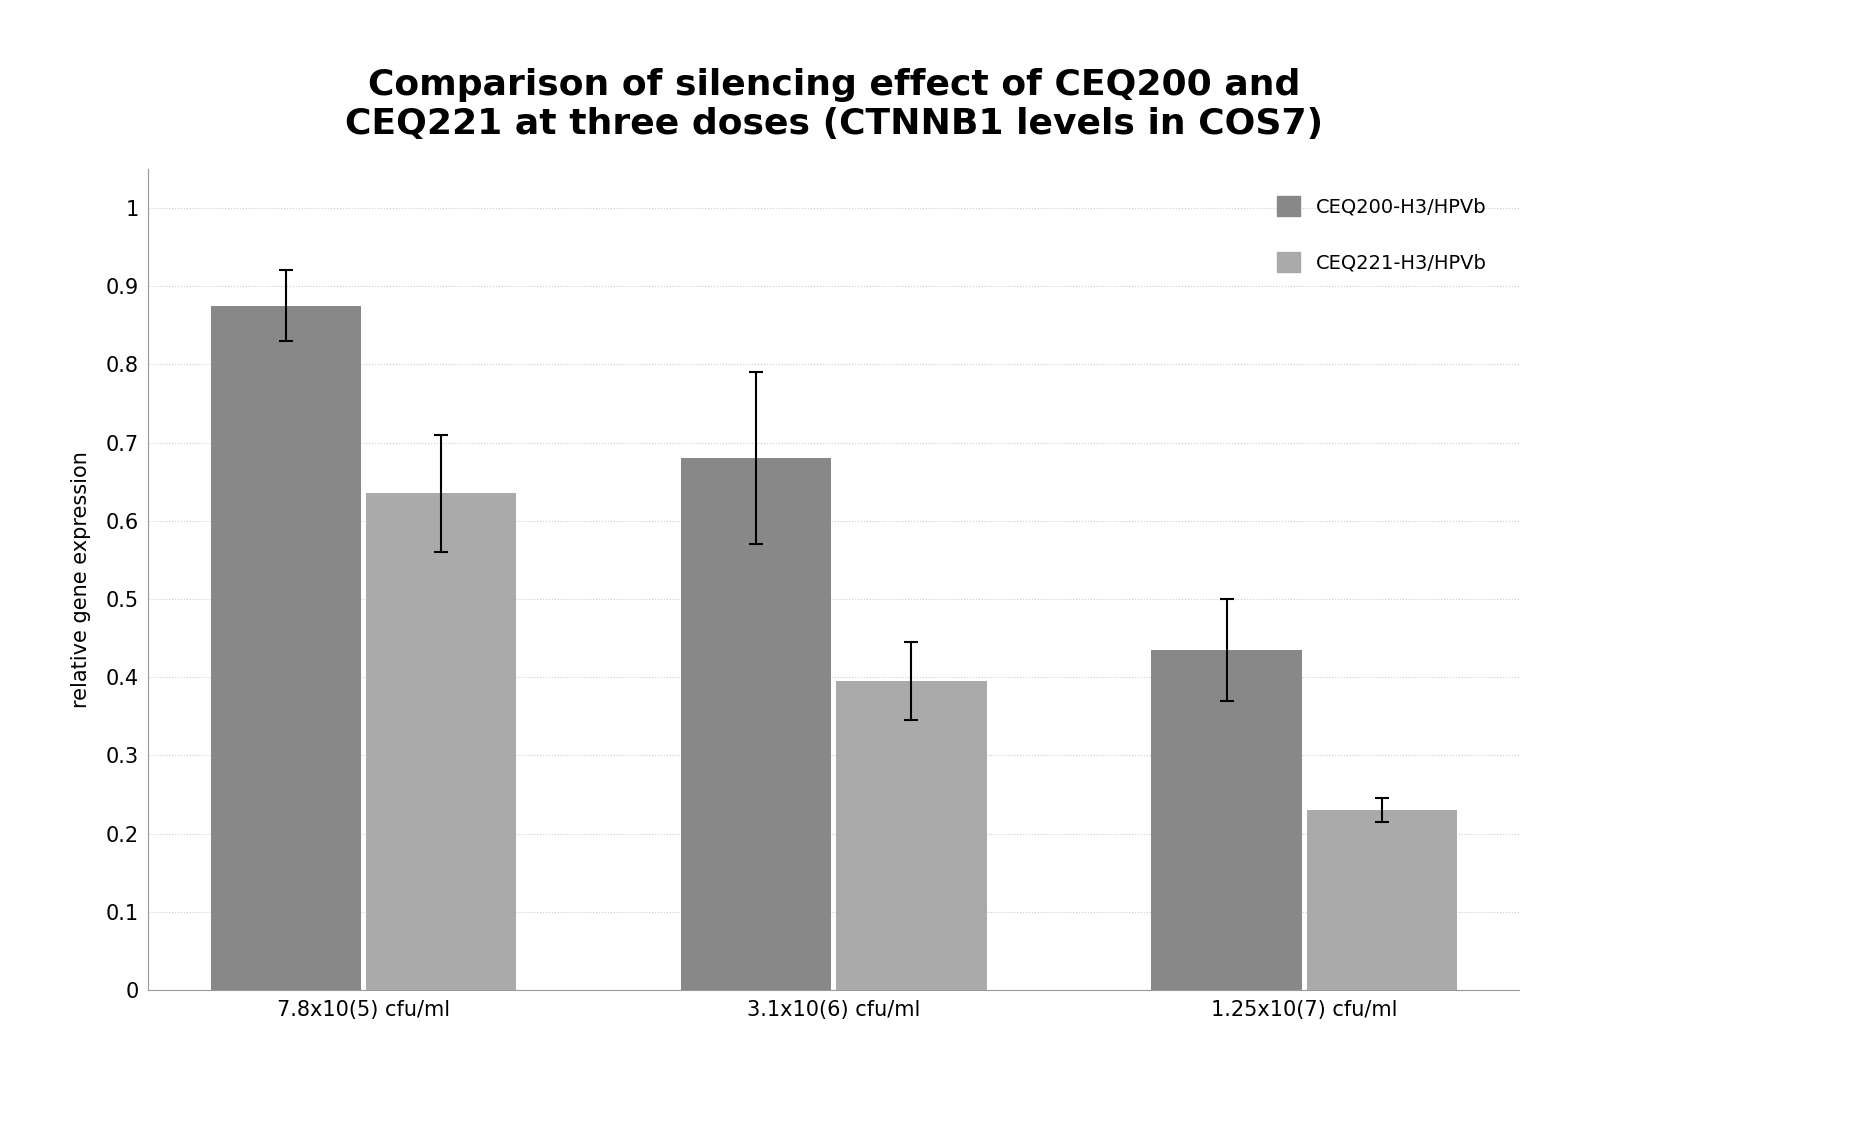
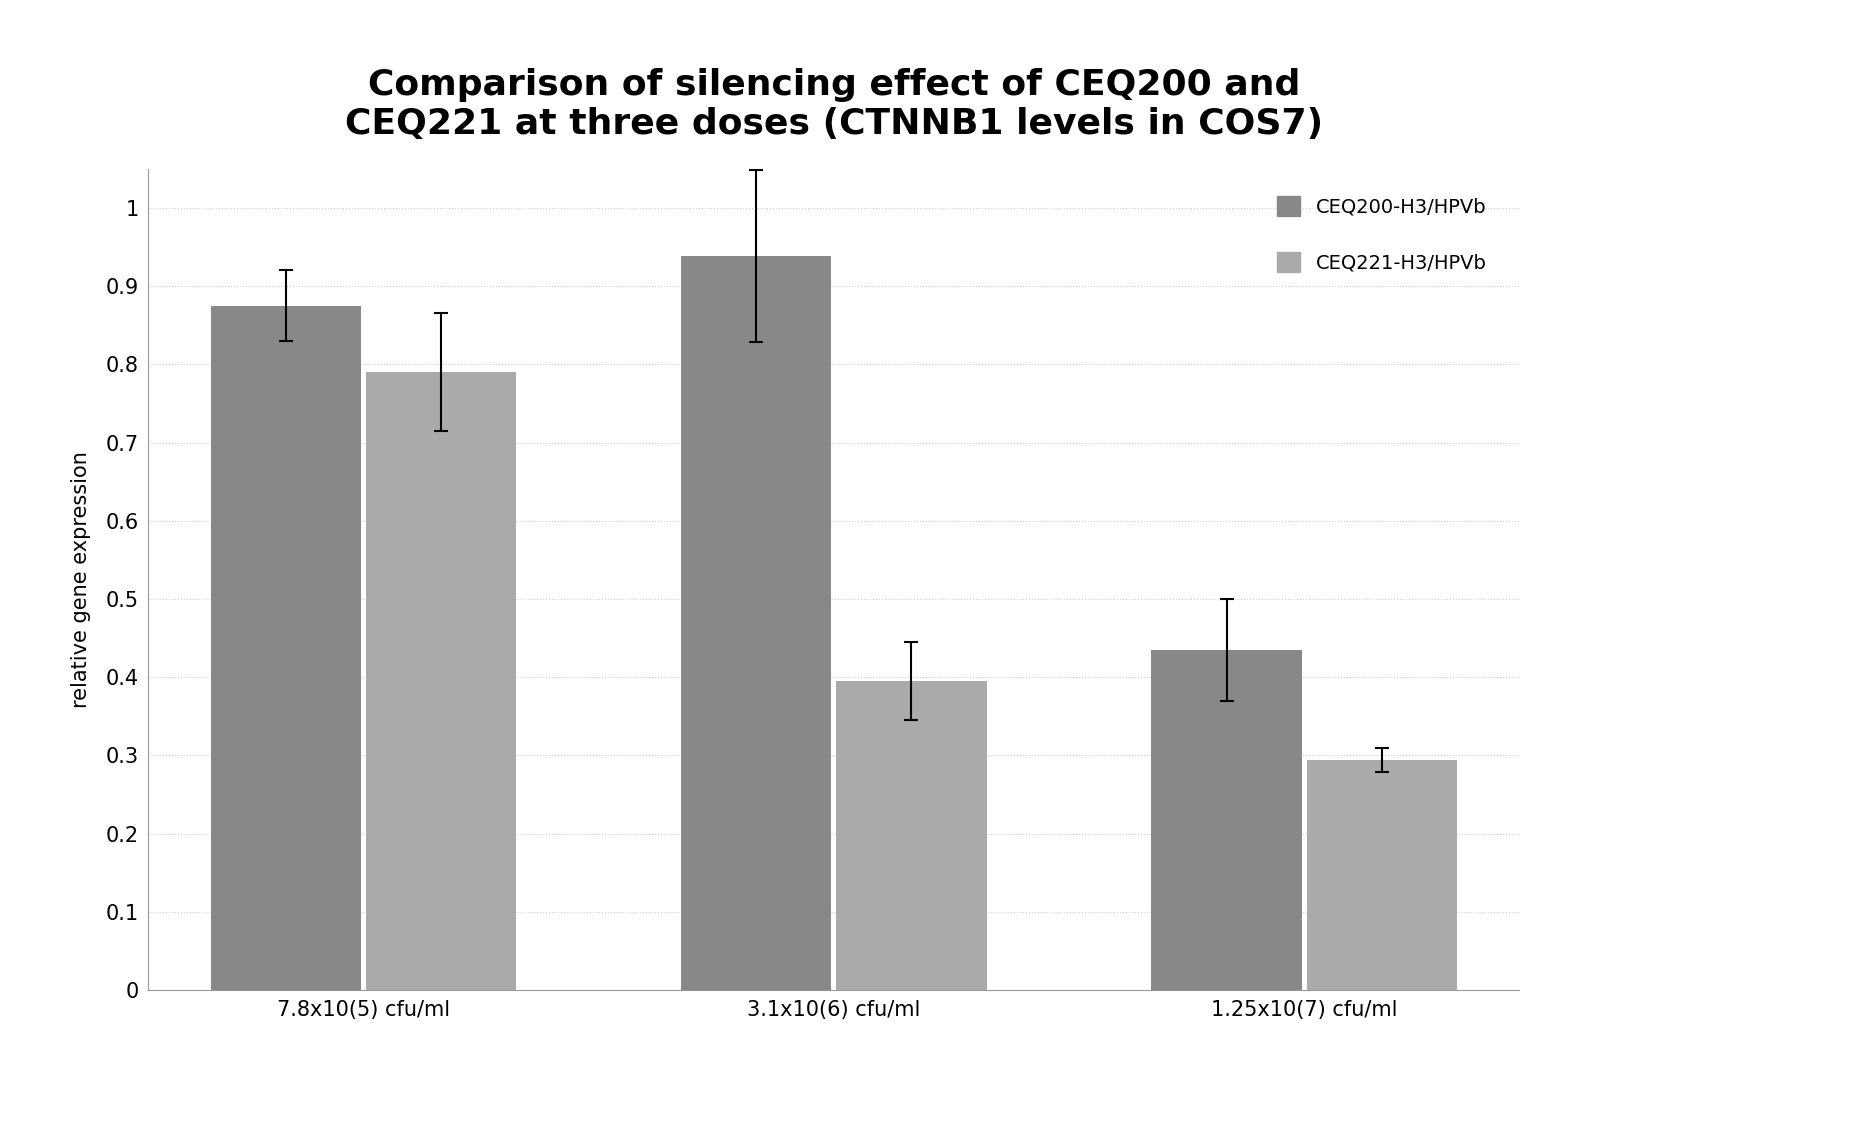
CEQ221-H3/HPVb/7.8x10(5) cfu/ml: 0.635 -> 0.790
CEQ200-H3/HPVb/3.1x10(6) cfu/ml: 0.680 -> 0.938
CEQ221-H3/HPVb/1.25x10(7) cfu/ml: 0.230 -> 0.294
